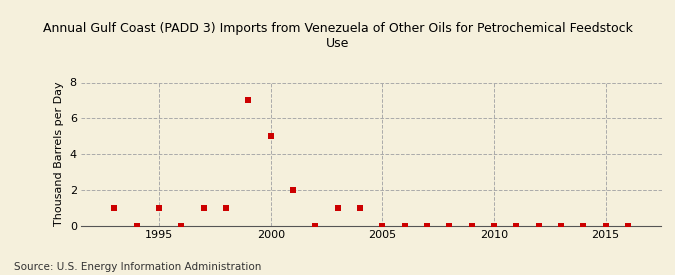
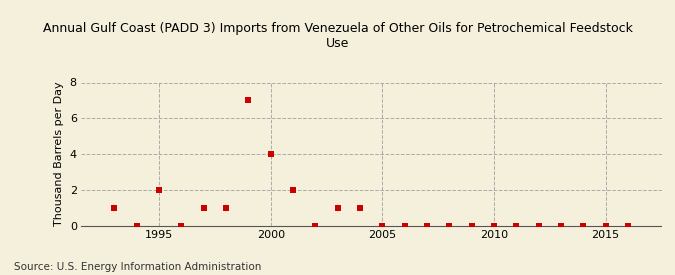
1995: 1 -> 2
2000: 5 -> 4
